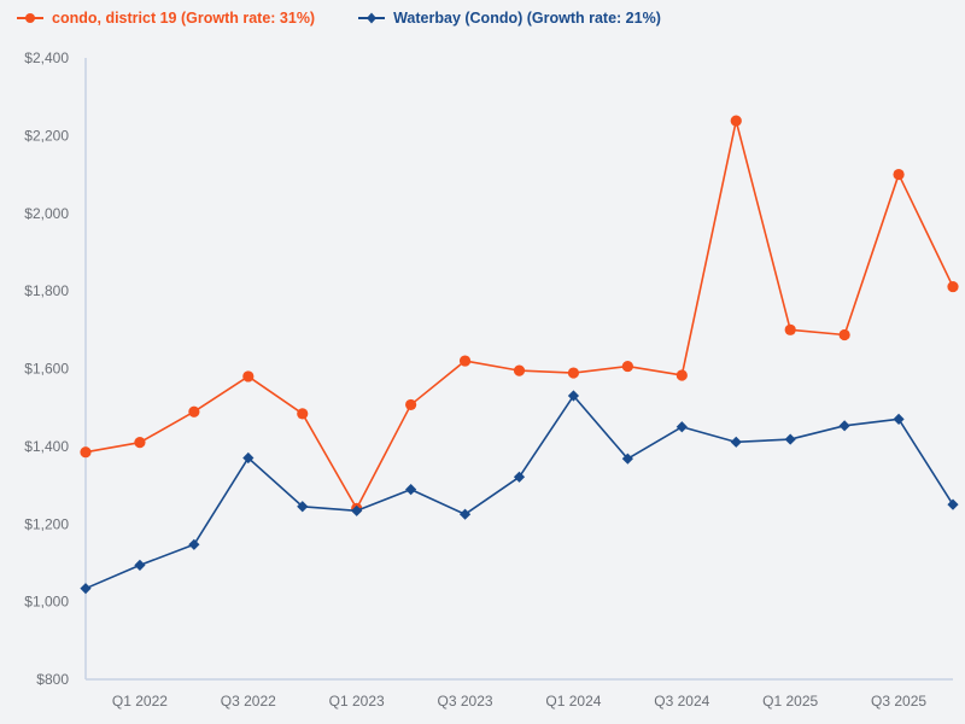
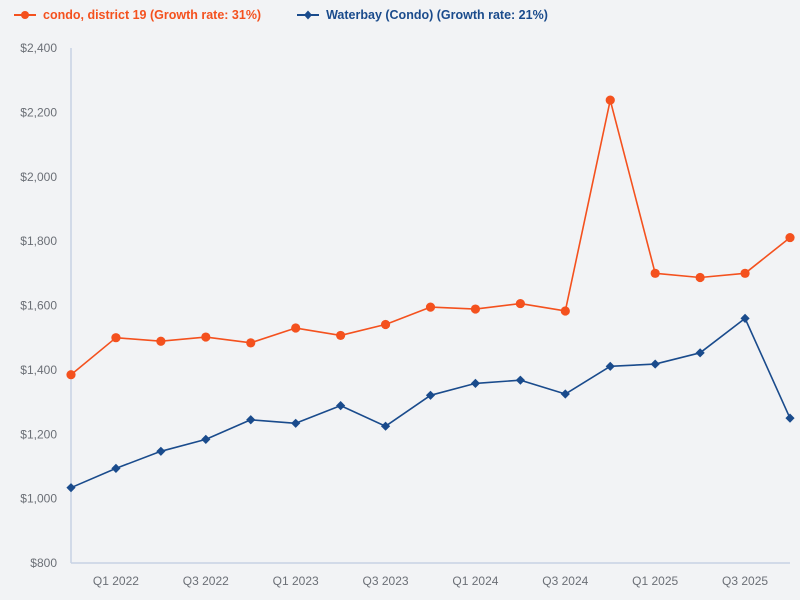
condo, district 19 (Growth rate: 31%)/Q1 2022: $1410 -> $1500
condo, district 19 (Growth rate: 31%)/Q3 2022: $1580 -> $1500
Waterbay (Condo) (Growth rate: 21%)/Q3 2022: $1370 -> $1180
condo, district 19 (Growth rate: 31%)/Q1 2023: $1240 -> $1530
condo, district 19 (Growth rate: 31%)/Q3 2023: $1620 -> $1540
Waterbay (Condo) (Growth rate: 21%)/Q1 2024: $1530 -> $1360
Waterbay (Condo) (Growth rate: 21%)/Q3 2024: $1450 -> $1320
condo, district 19 (Growth rate: 31%)/Q3 2025: $2100 -> $1700
Waterbay (Condo) (Growth rate: 21%)/Q3 2025: $1470 -> $1560
